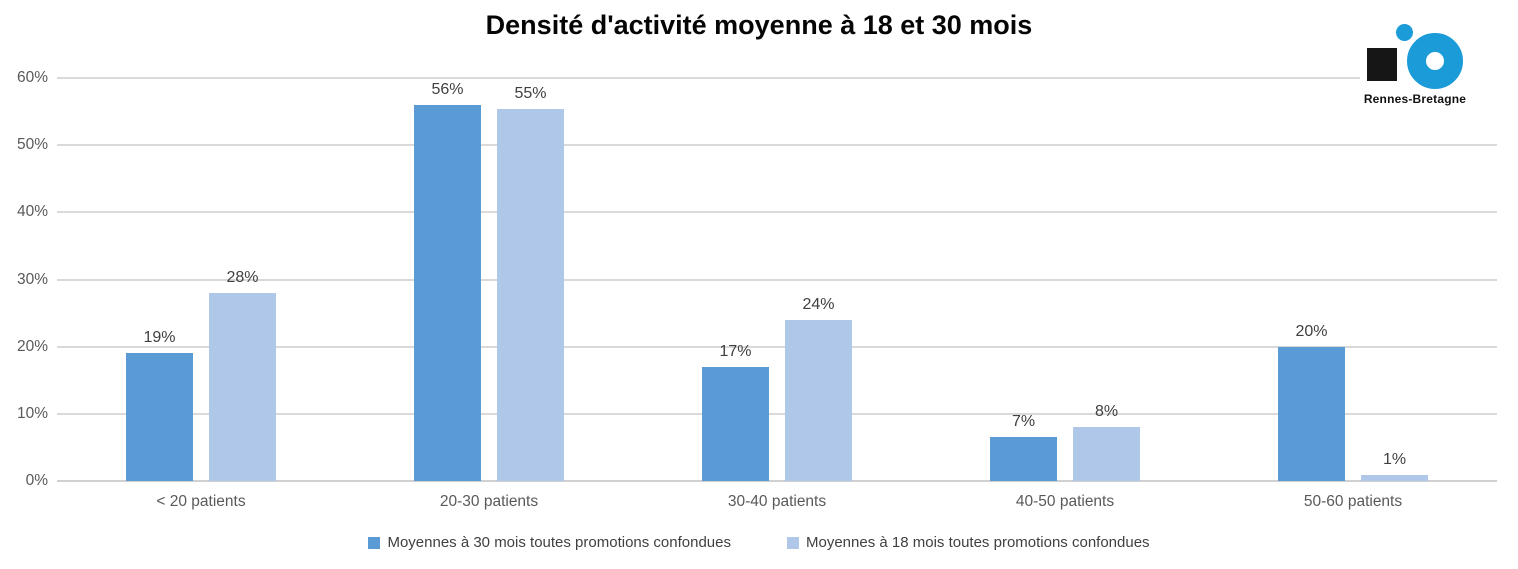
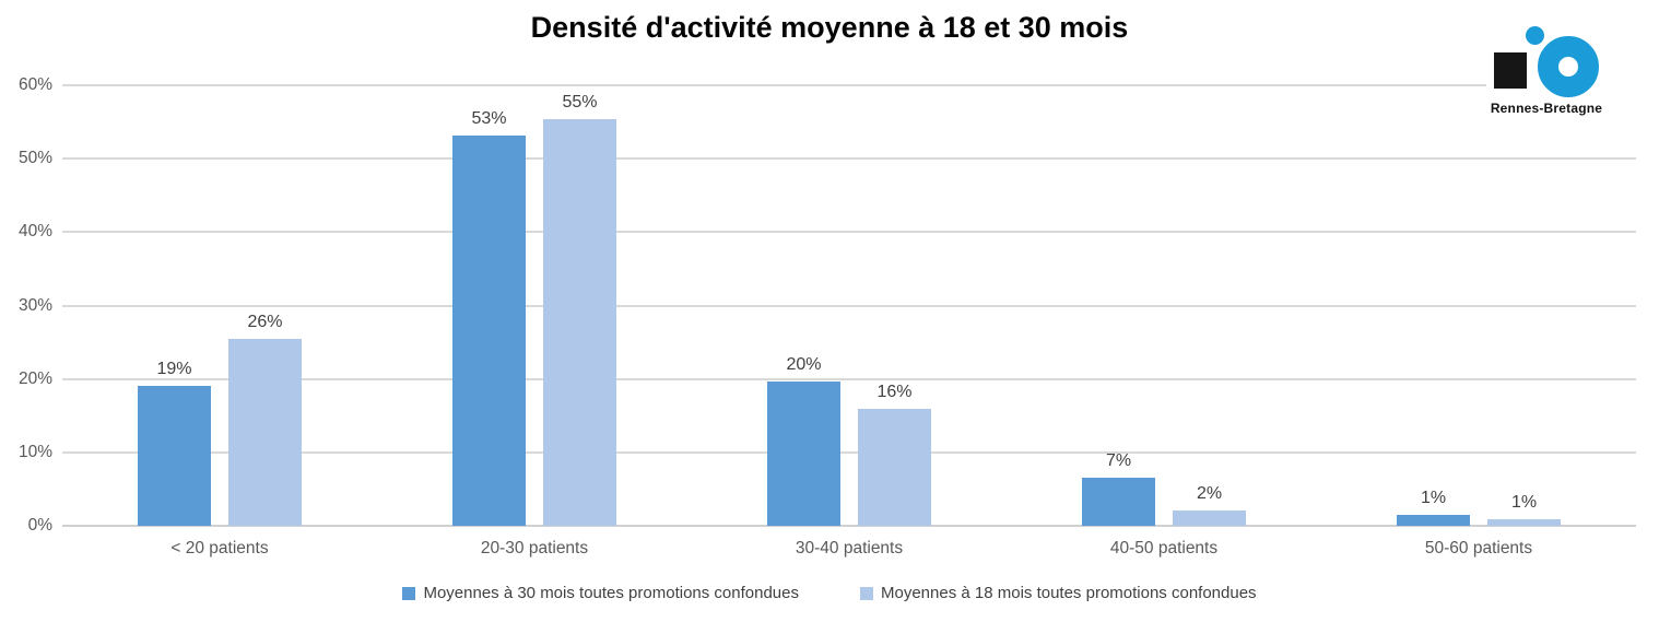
Moyennes à 18 mois toutes promotions confondues/< 20 patients: 28% -> 26%
Moyennes à 30 mois toutes promotions confondues/20-30 patients: 56% -> 53%
Moyennes à 30 mois toutes promotions confondues/30-40 patients: 17% -> 20%
Moyennes à 18 mois toutes promotions confondues/30-40 patients: 24% -> 16%
Moyennes à 18 mois toutes promotions confondues/40-50 patients: 8% -> 2%
Moyennes à 30 mois toutes promotions confondues/50-60 patients: 20% -> 1%
